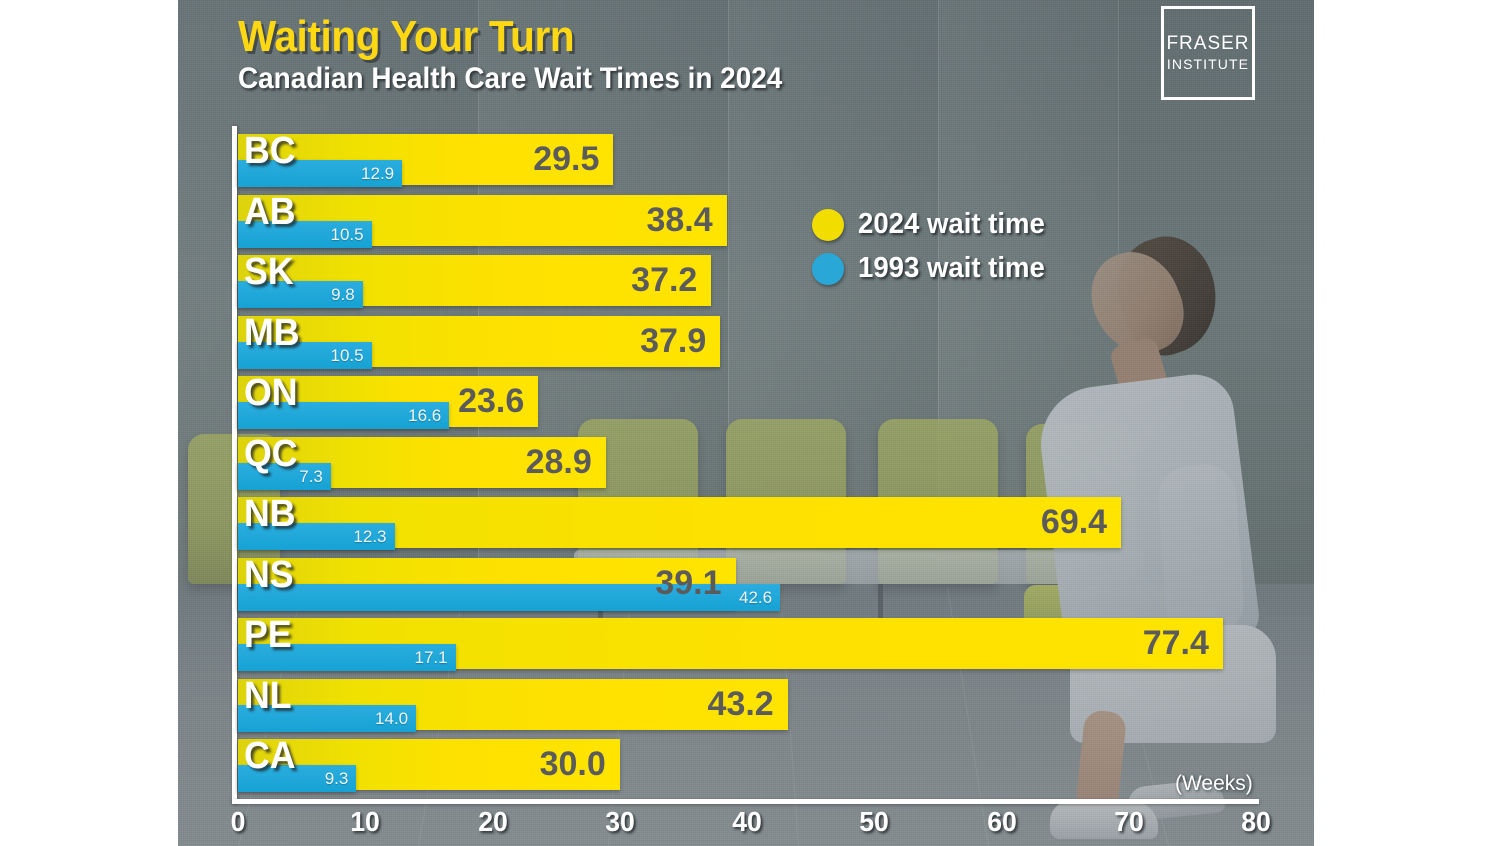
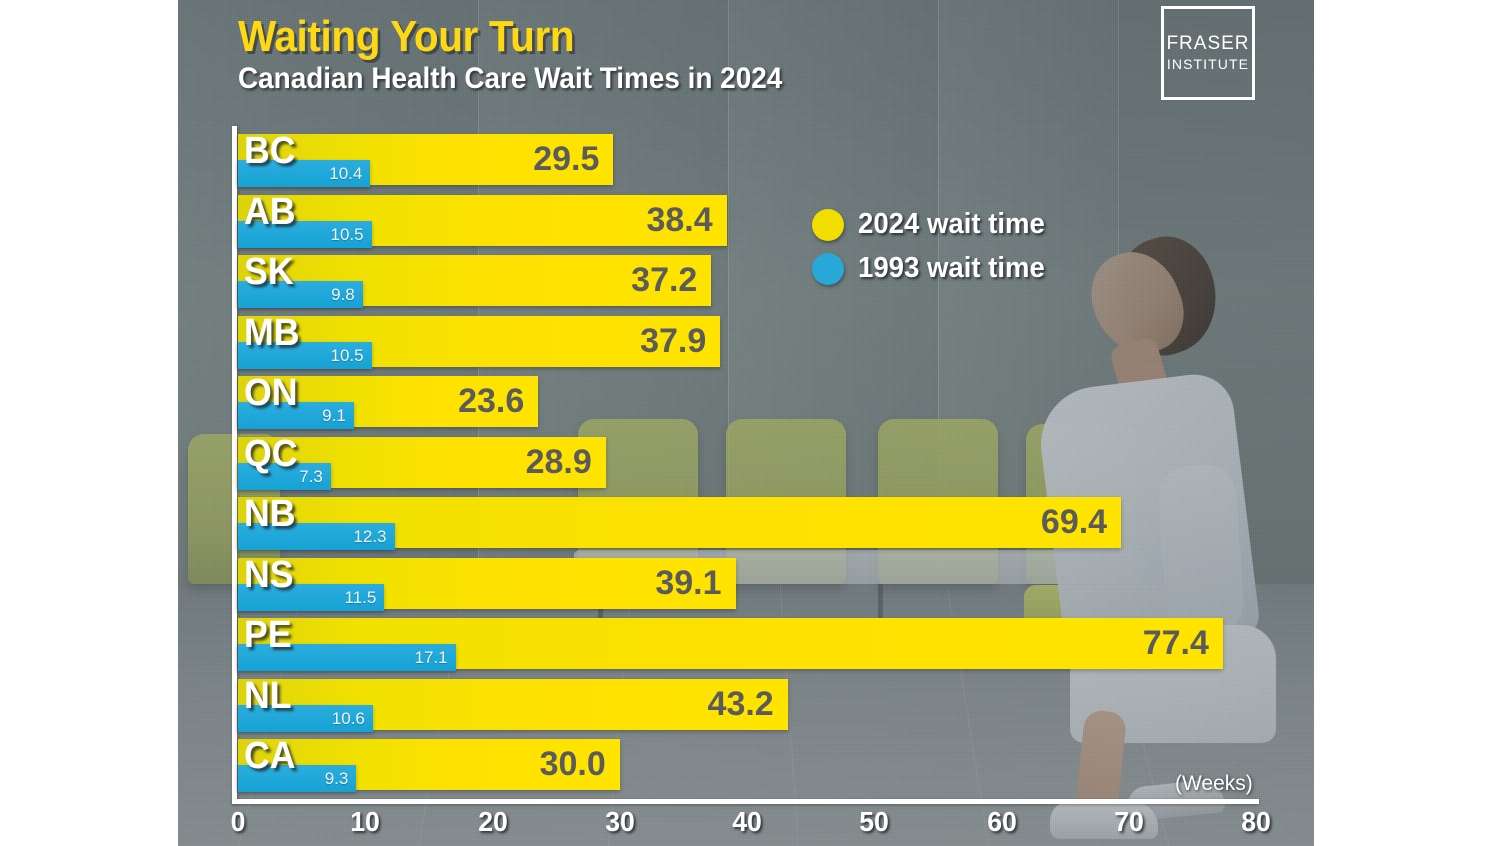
1993 wait time/BC: 12.9 -> 10.4
1993 wait time/ON: 16.6 -> 9.1
1993 wait time/NS: 42.6 -> 11.5
1993 wait time/NL: 14.0 -> 10.6
